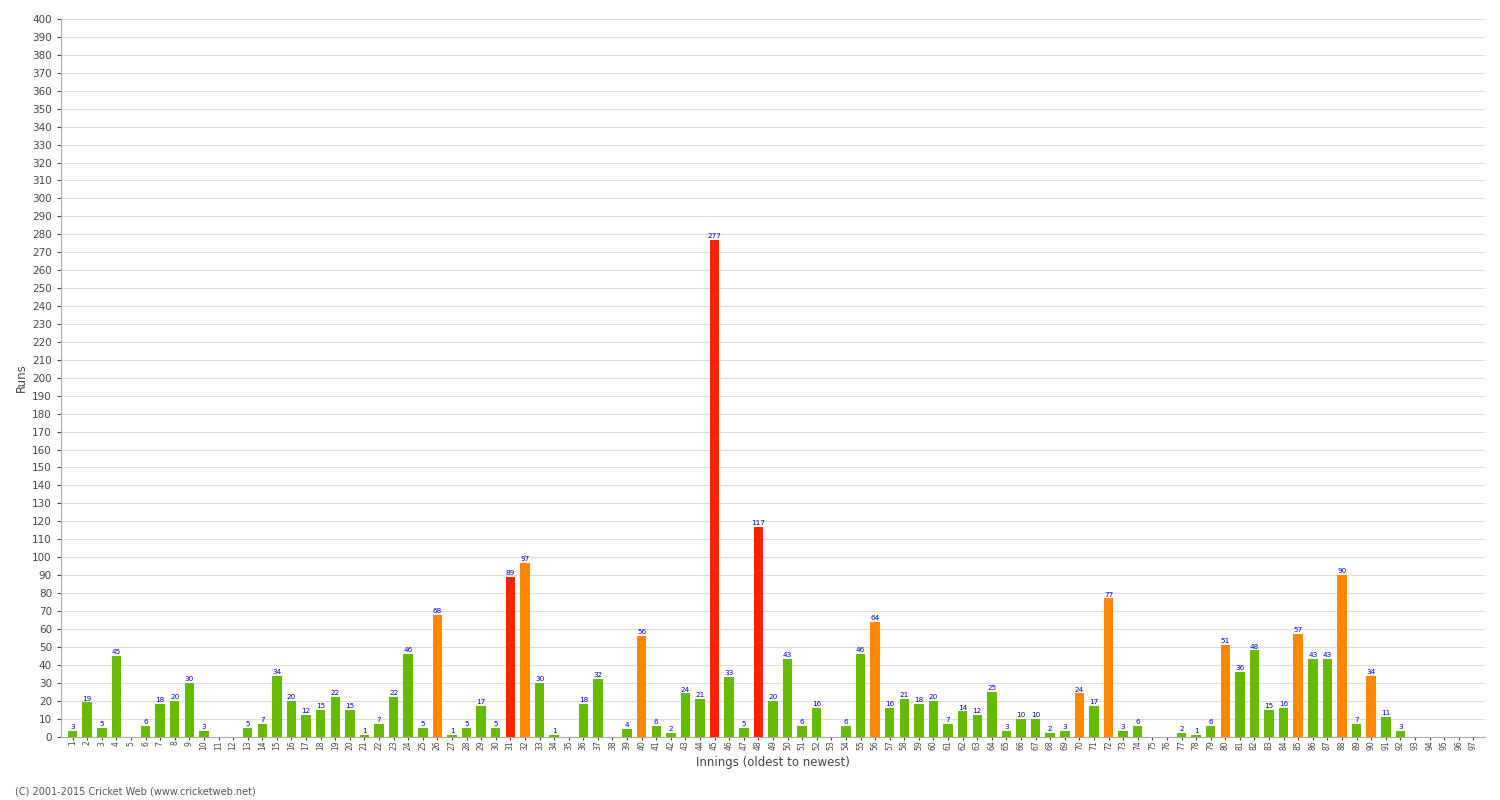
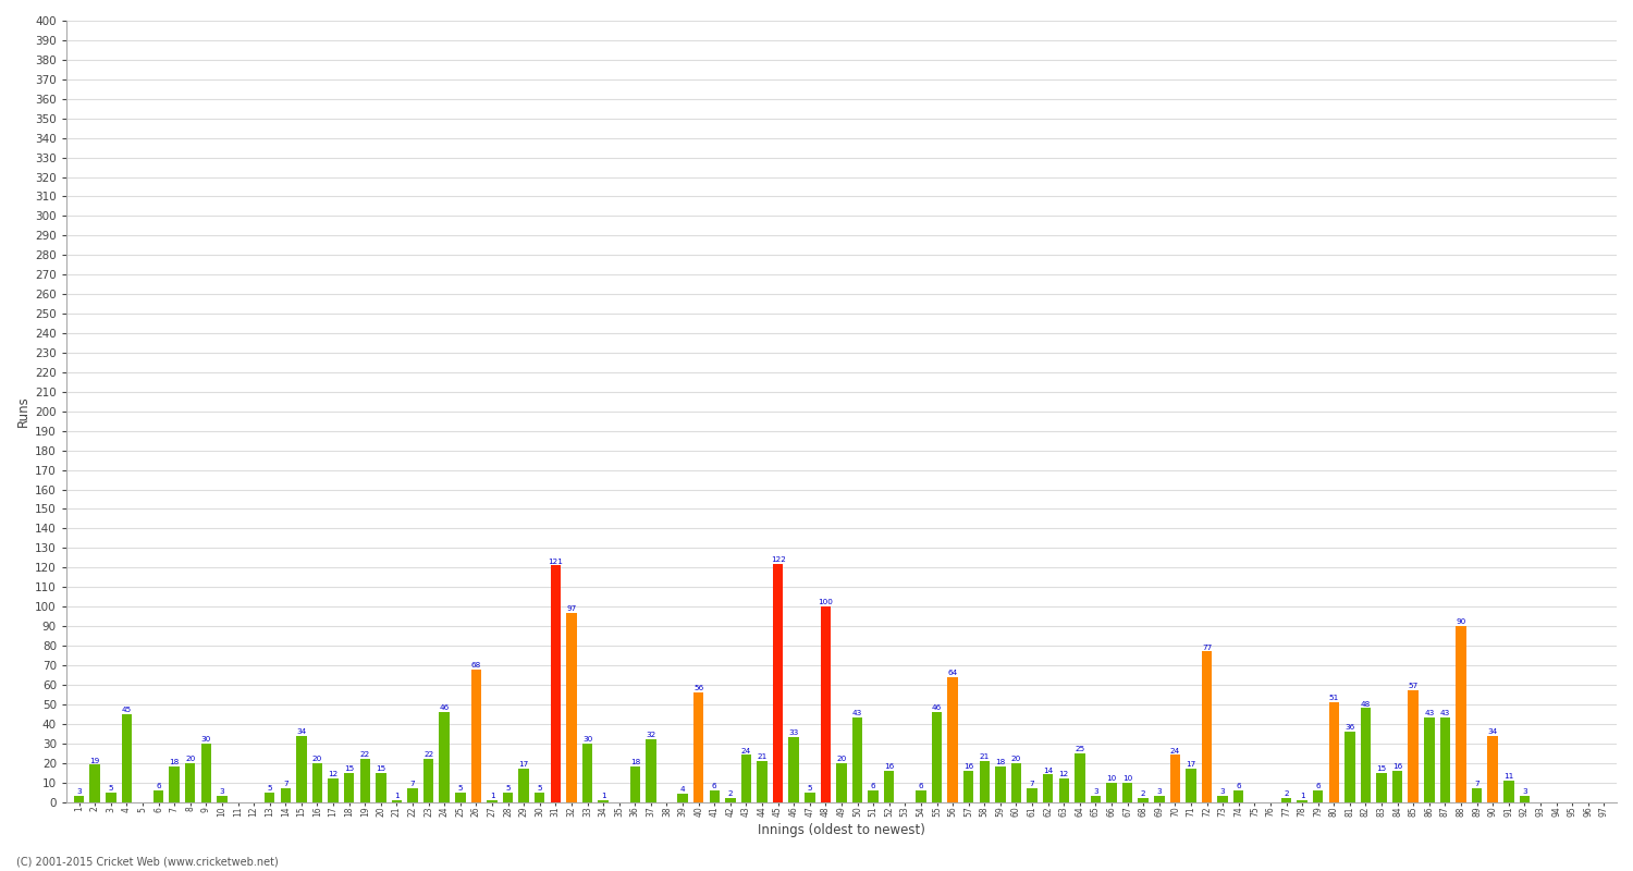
31: 89 -> 121
45: 277 -> 122
48: 117 -> 100
